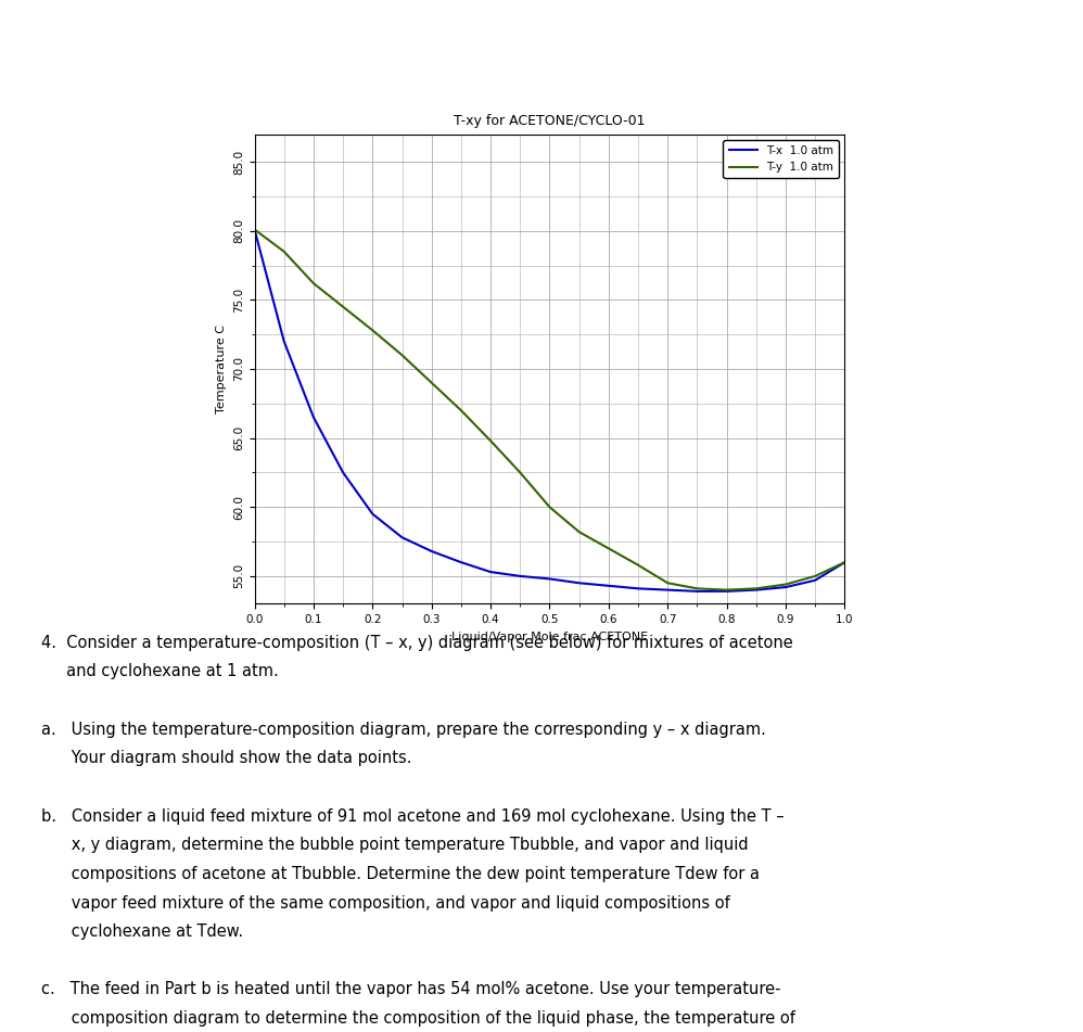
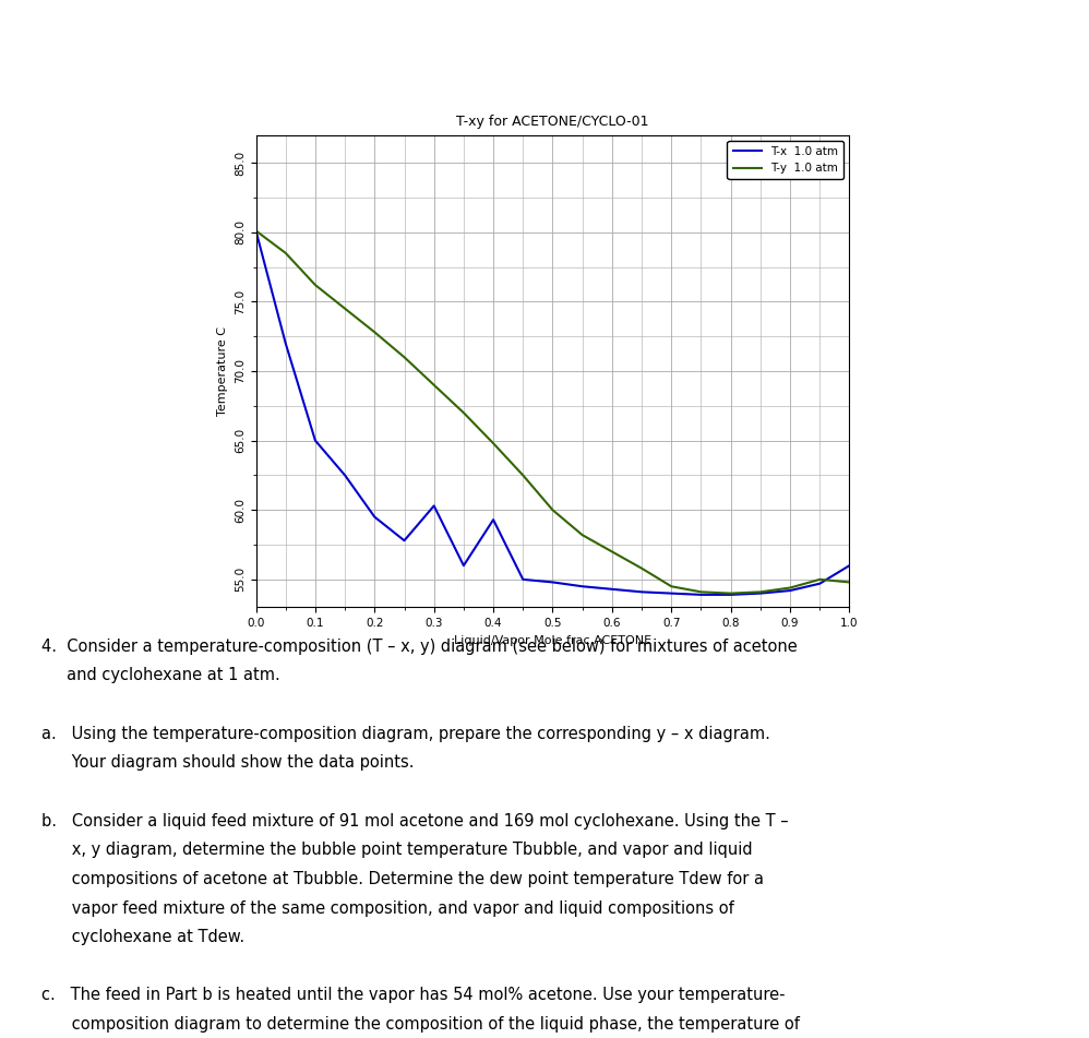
T-x 1.0 atm/0.1: 66.5 -> 65.0
T-x 1.0 atm/0.3: 56.8 -> 60.3
T-x 1.0 atm/0.4: 55.3 -> 59.3
T-y 1.0 atm/1.0: 56.0 -> 54.8
